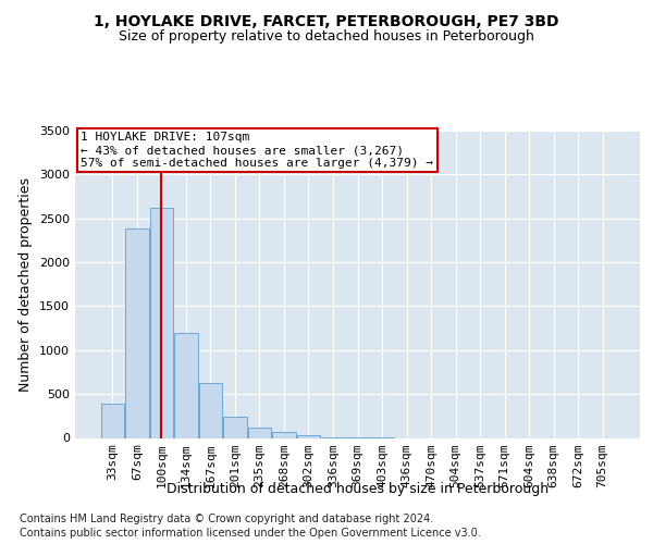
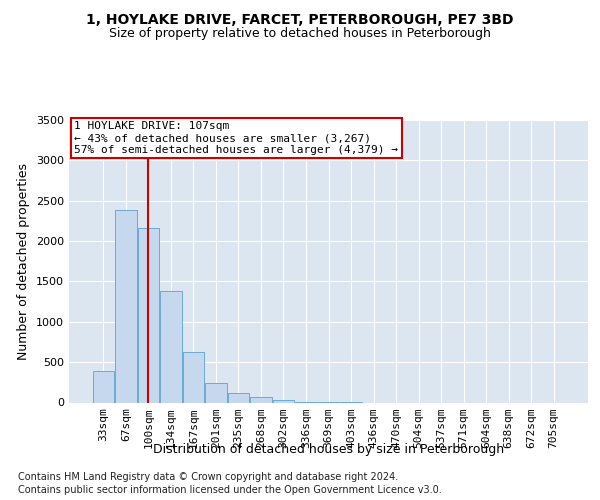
100sqm: 2620 -> 2160
134sqm: 1200 -> 1380
